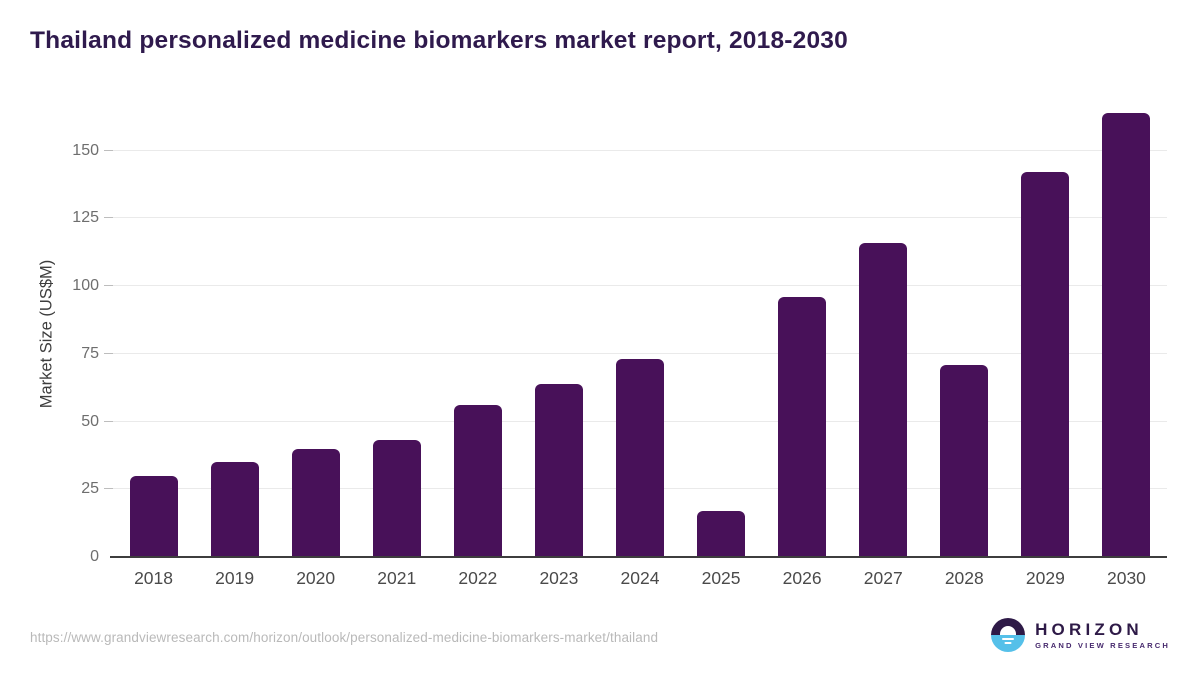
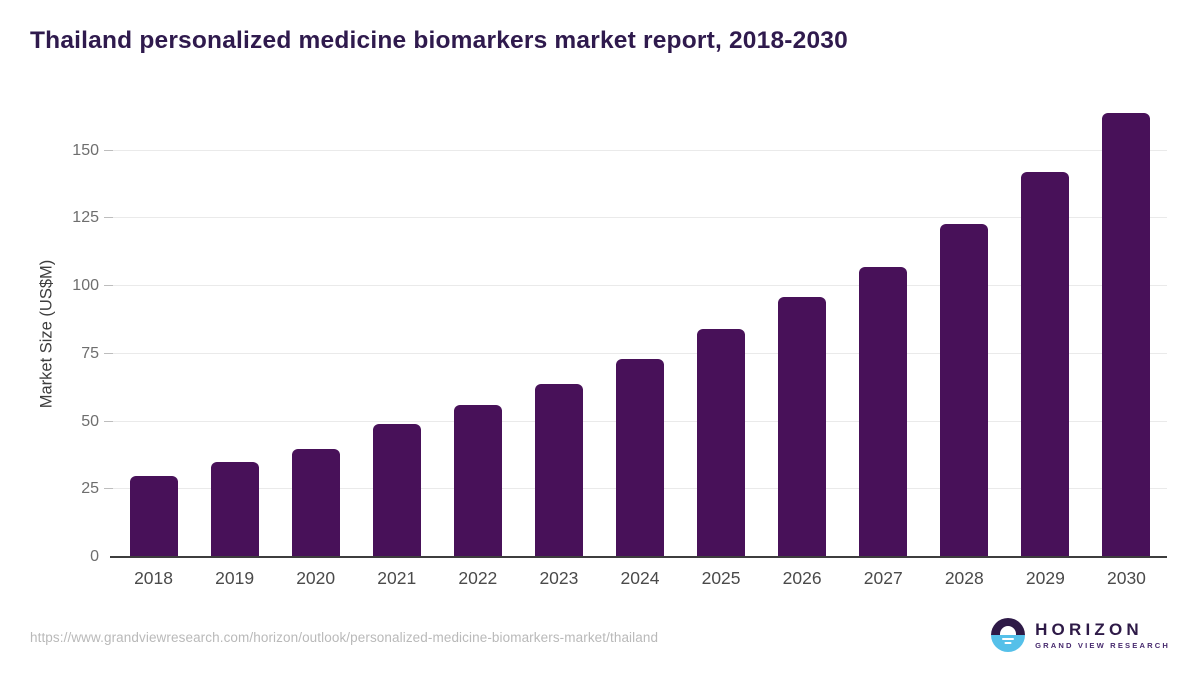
2021: 43 -> 49
2025: 17 -> 84
2027: 116 -> 107
2028: 71 -> 123
